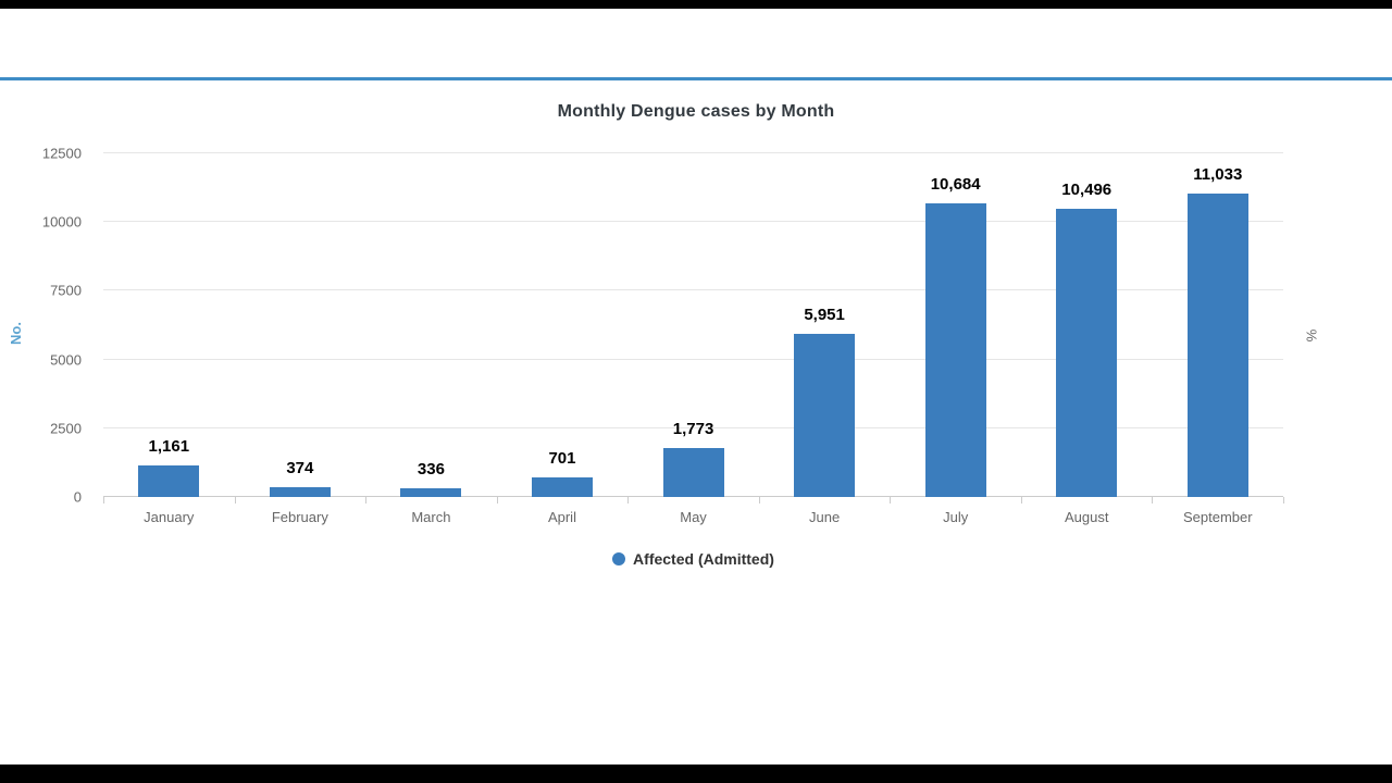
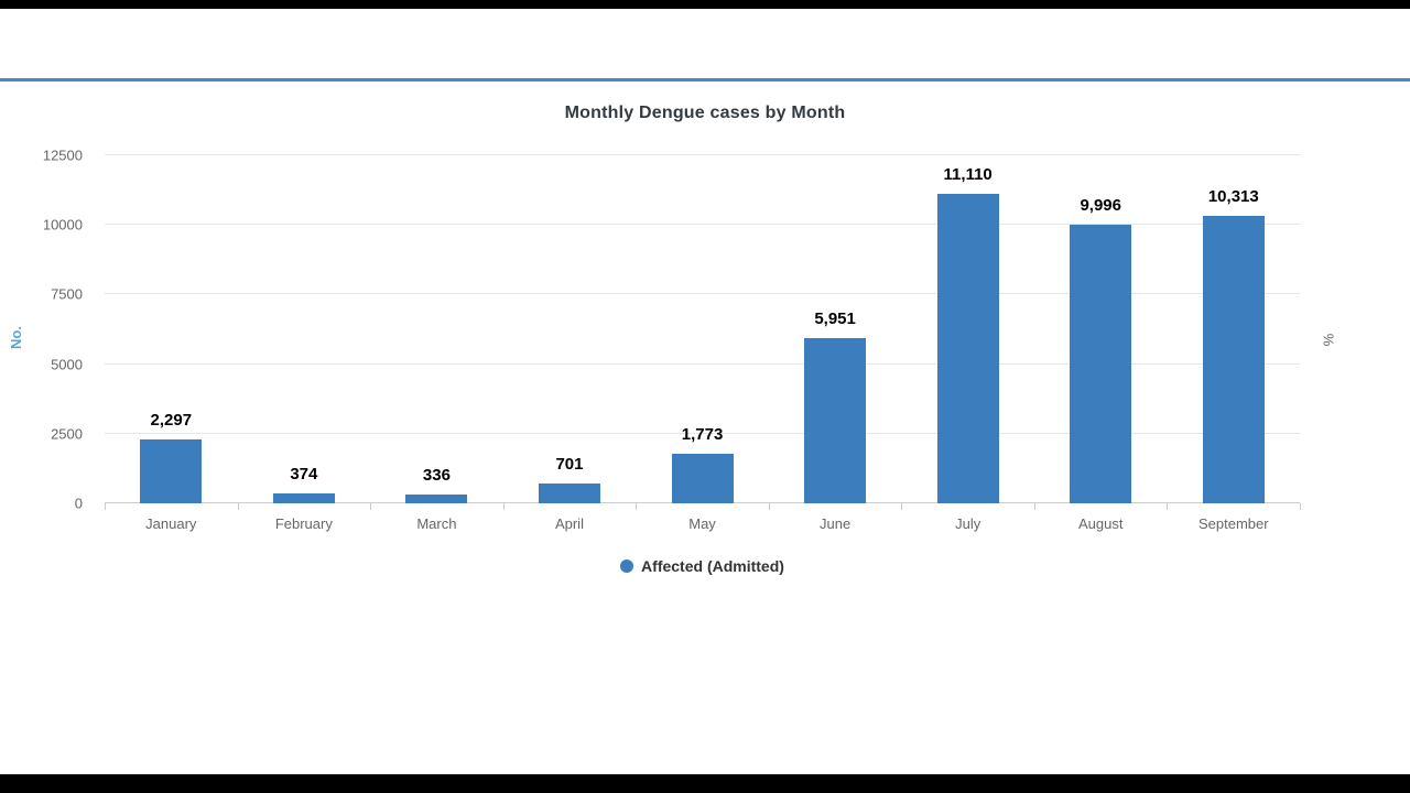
January: 1,161 -> 2,297
July: 10,684 -> 11,110
August: 10,496 -> 9,996
September: 11,033 -> 10,313
